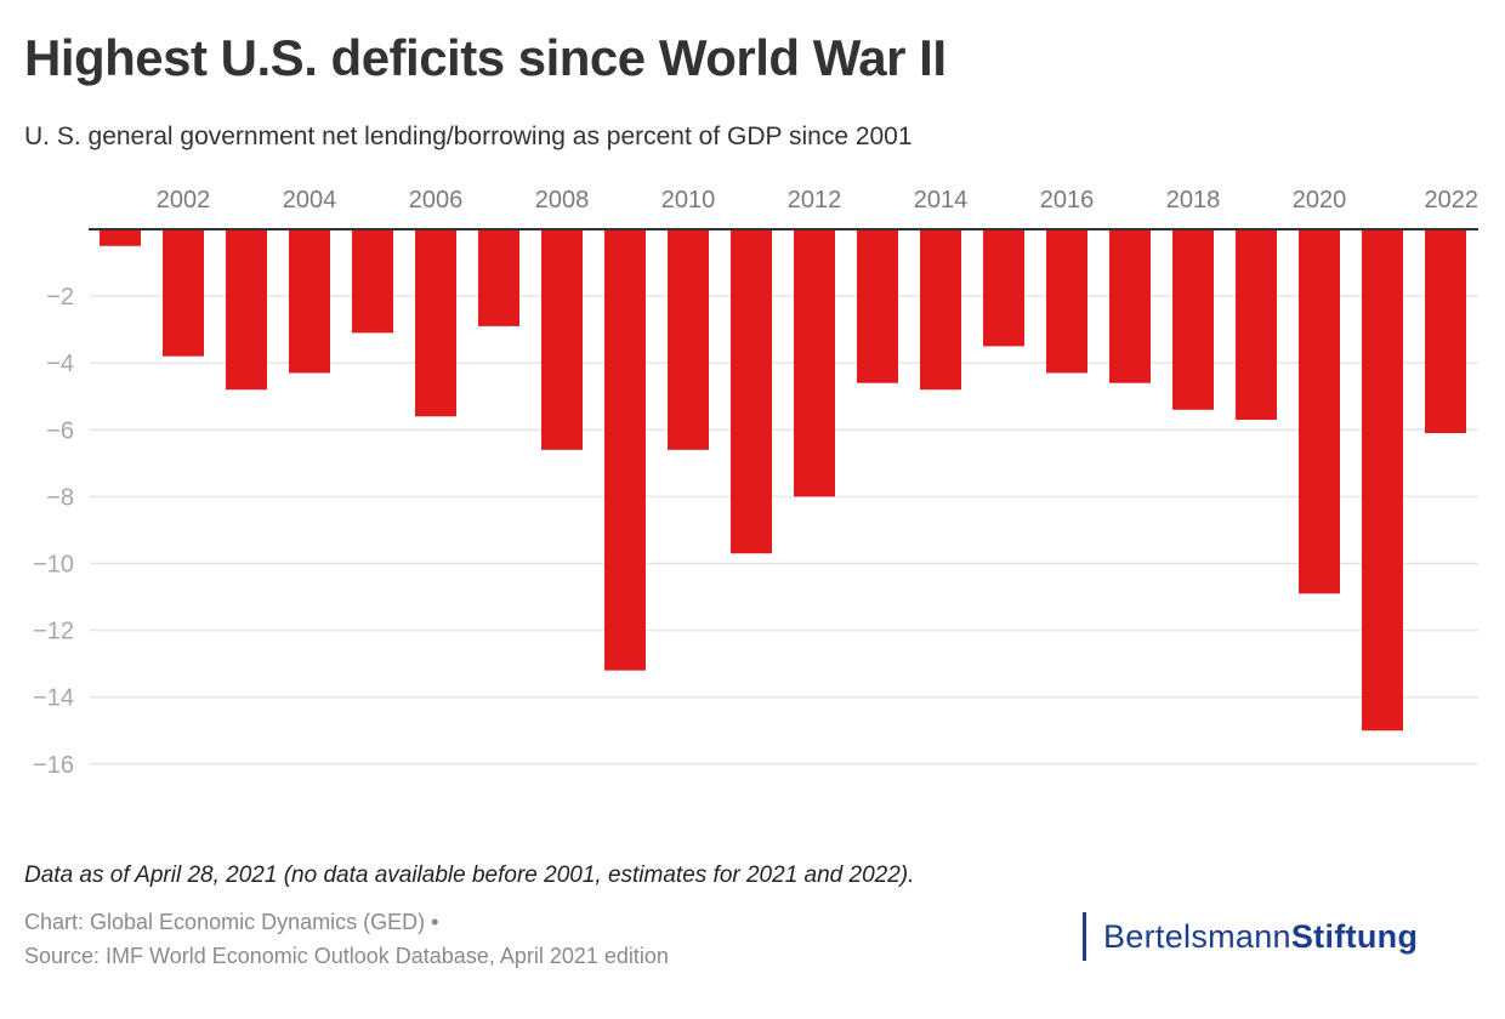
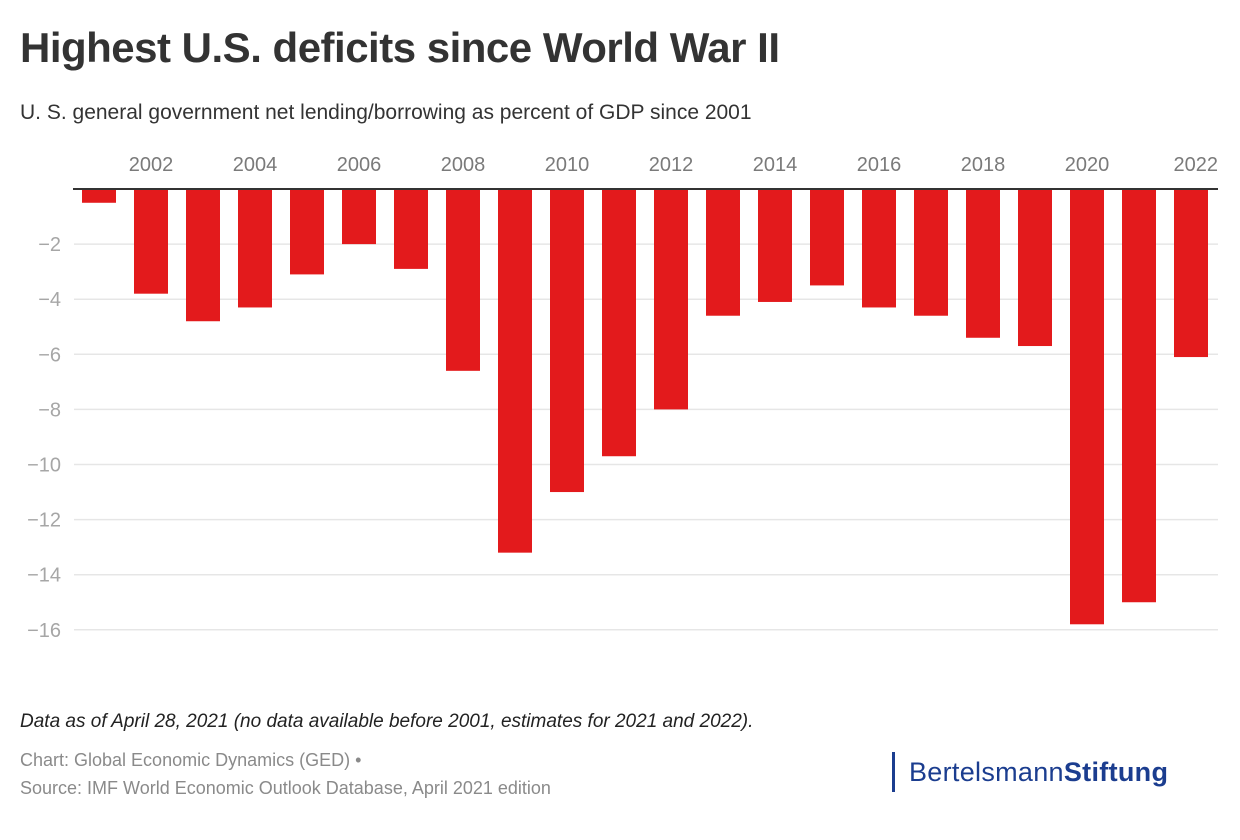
2006: -5.6 -> -2.0
2010: -6.6 -> -11.0
2014: -4.8 -> -4.1
2020: -10.9 -> -15.8
